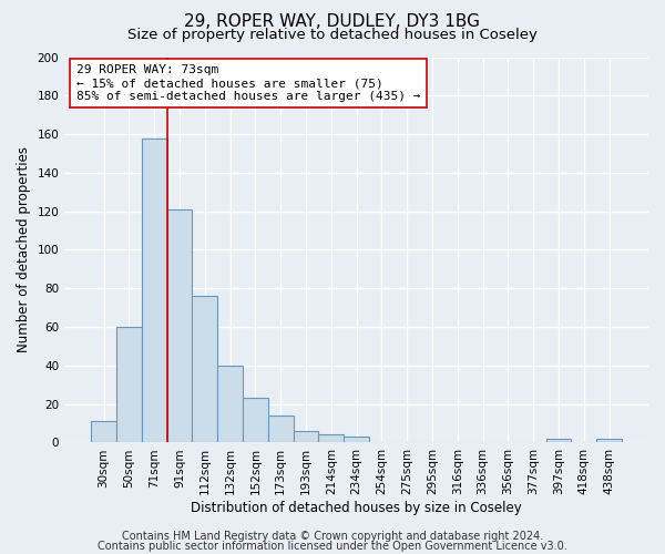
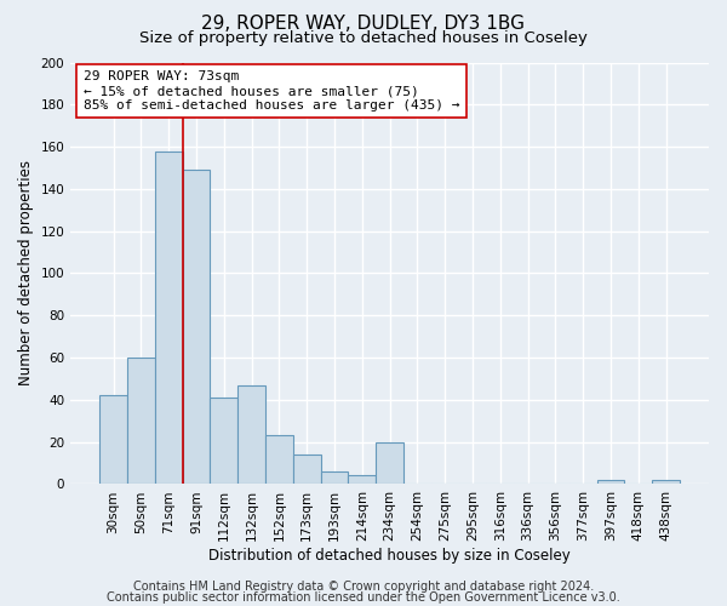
30sqm: 11 -> 42
91sqm: 121 -> 149
112sqm: 76 -> 41
132sqm: 40 -> 47
234sqm: 3 -> 20
